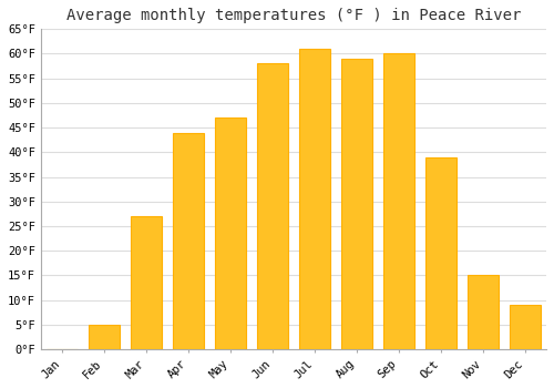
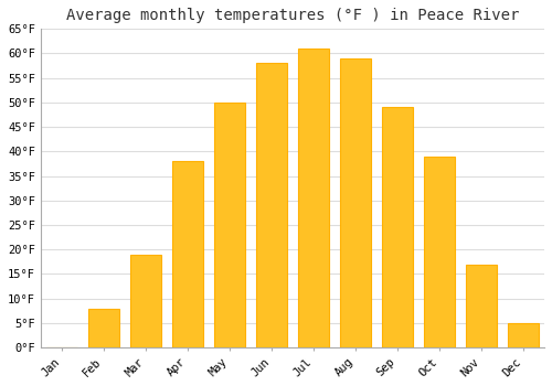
Feb: 5°F -> 8°F
Mar: 27°F -> 19°F
Apr: 44°F -> 38°F
May: 47°F -> 50°F
Sep: 60°F -> 49°F
Nov: 15°F -> 17°F
Dec: 9°F -> 5°F
